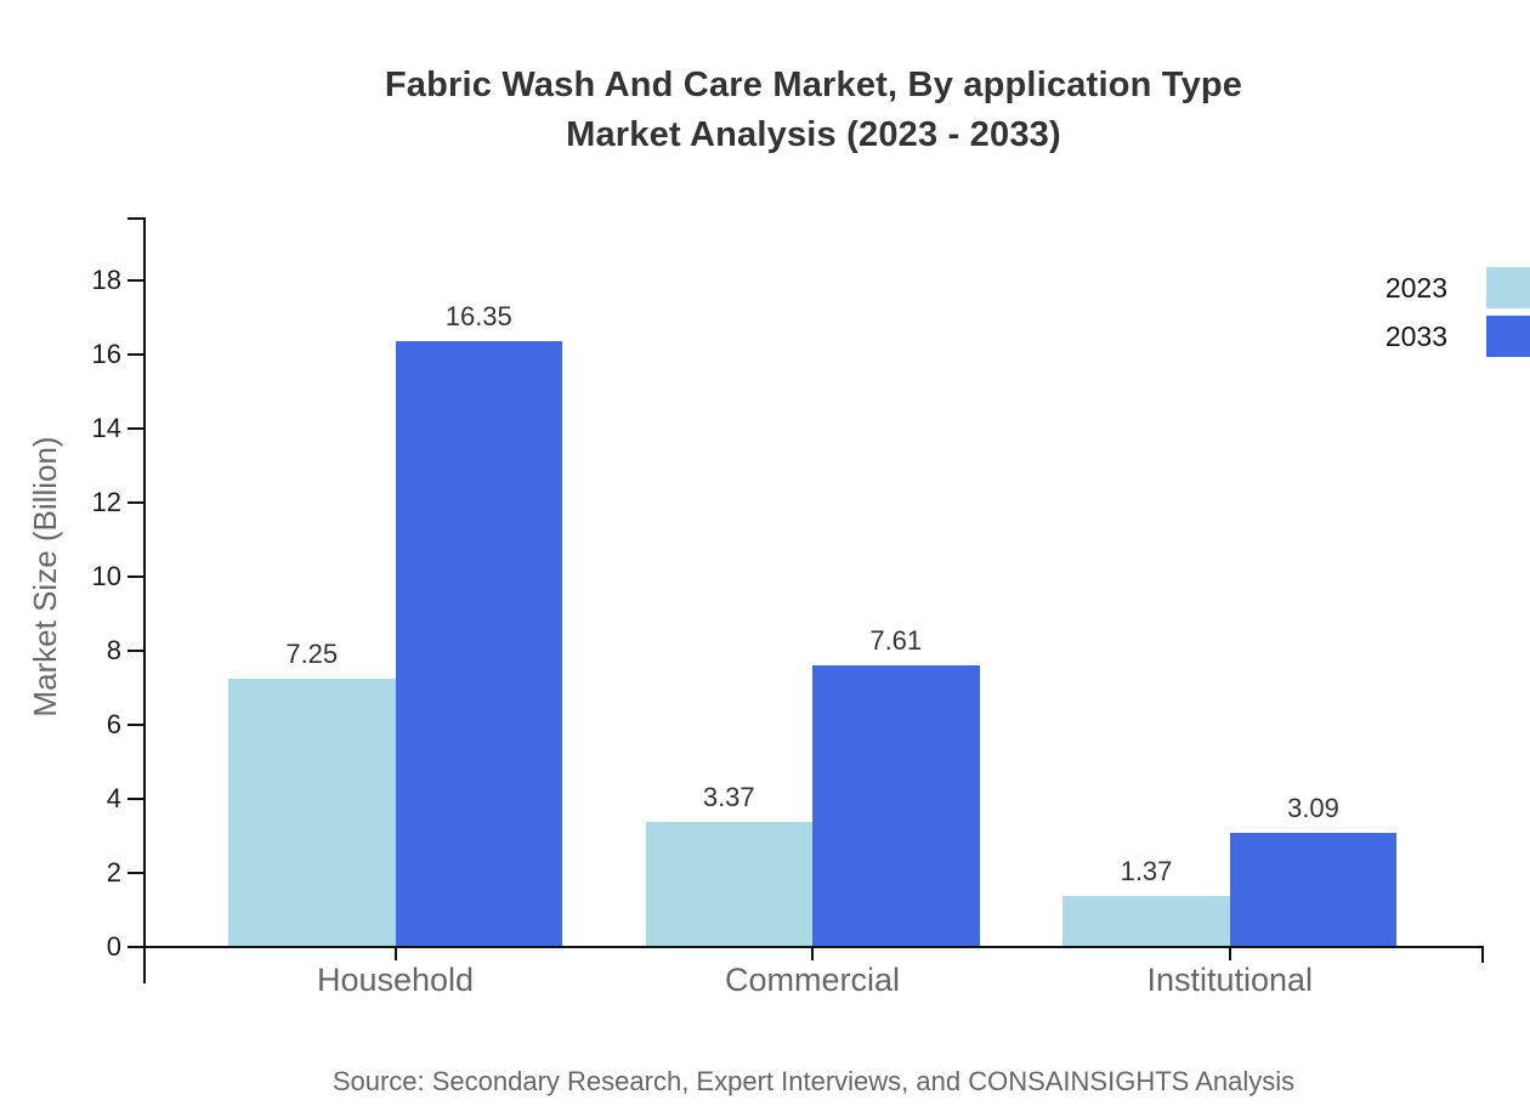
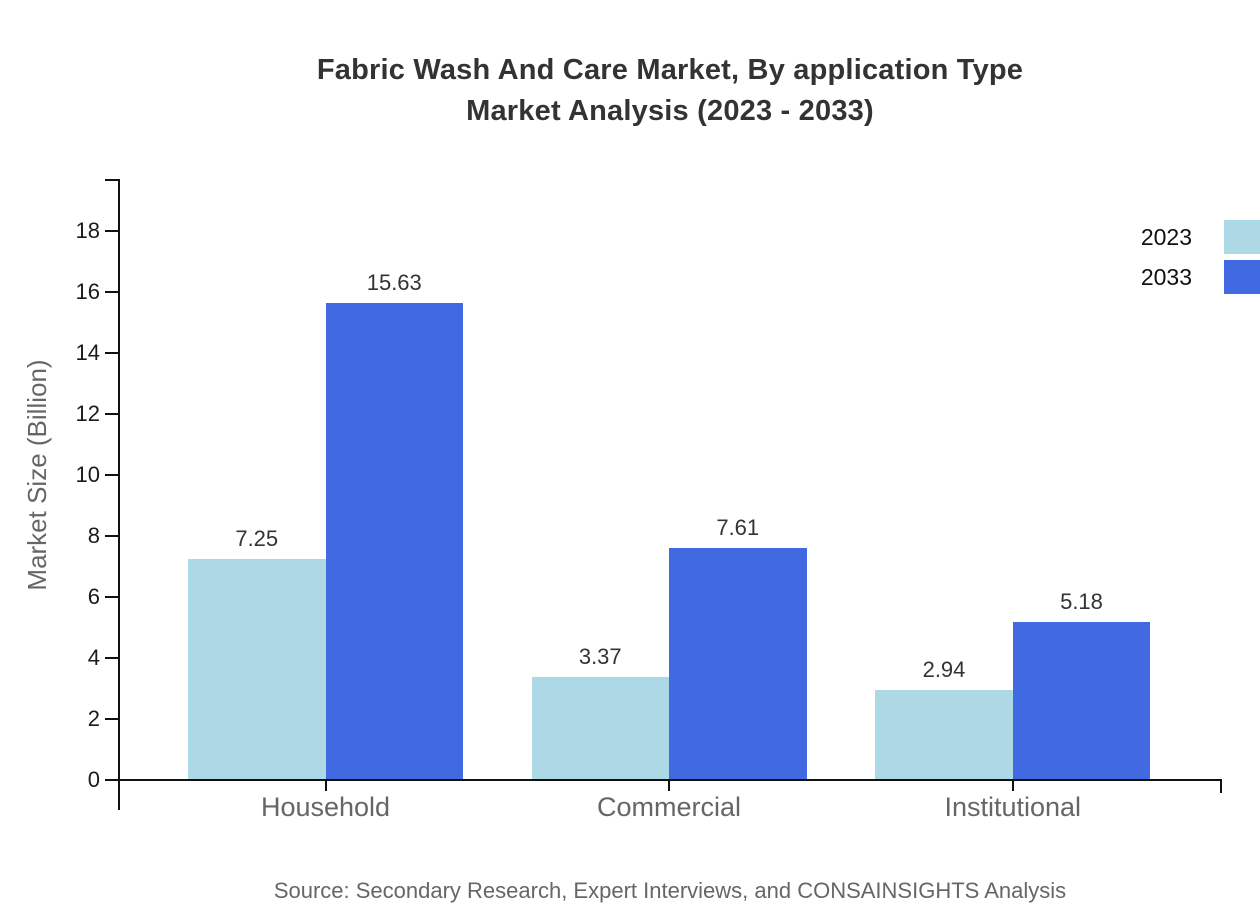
2033/Household: 16.35 -> 15.63
2023/Institutional: 1.37 -> 2.94
2033/Institutional: 3.09 -> 5.18
